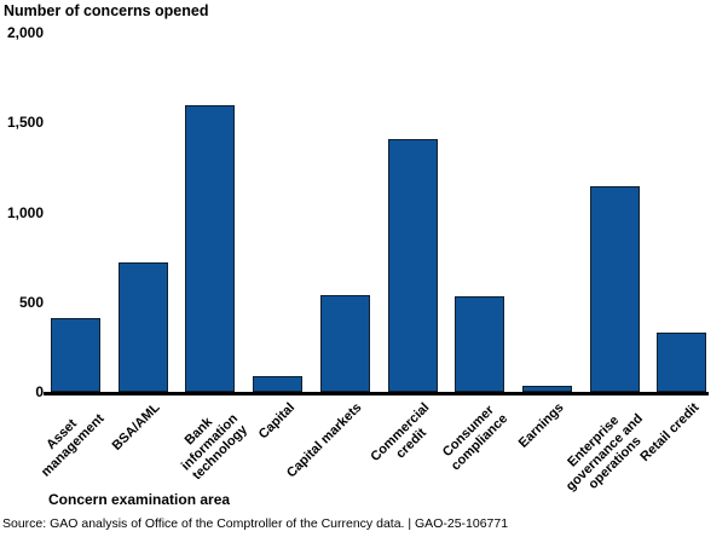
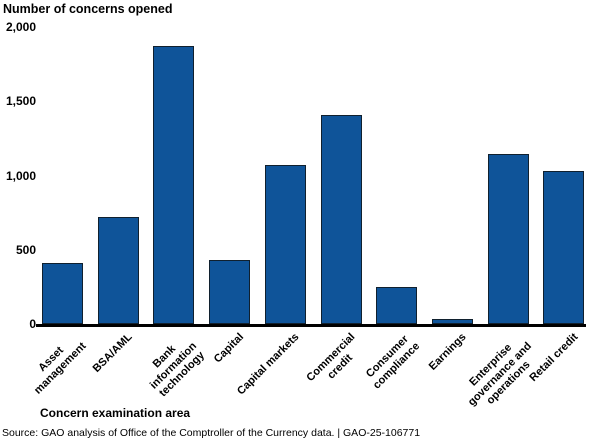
Bank information technology: 1600 -> 1870
Capital: 90 -> 430
Capital markets: 540 -> 1070
Consumer compliance: 530 -> 250
Retail credit: 330 -> 1030
